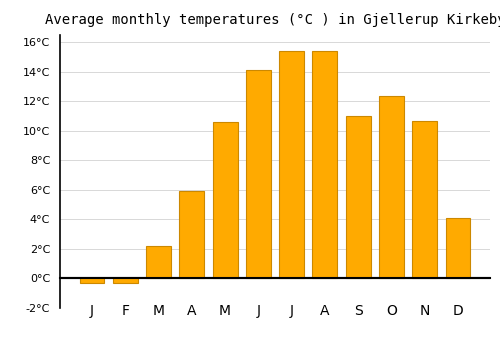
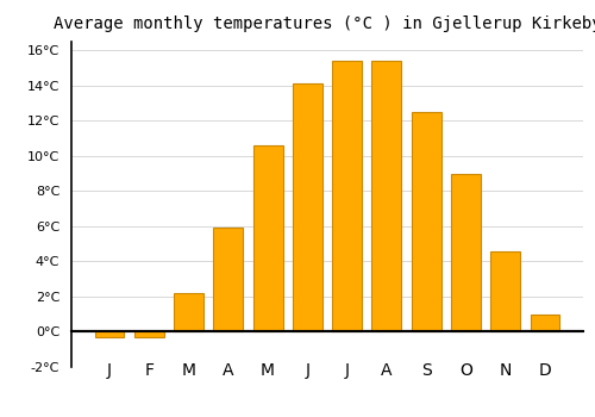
S: 11.0°C -> 12.5°C
O: 12.4°C -> 9.0°C
N: 10.7°C -> 4.6°C
D: 4.1°C -> 1.0°C
